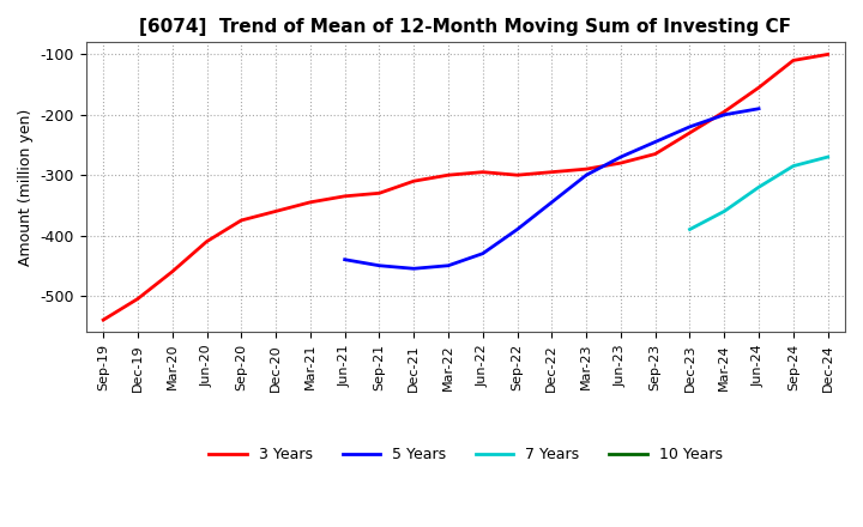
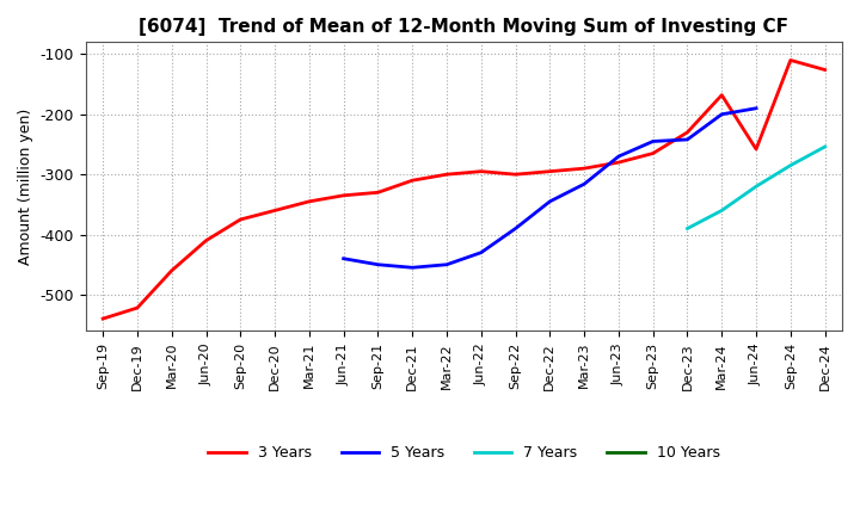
3 Years/Dec-19: -505 -> -522
5 Years/Mar-23: -300 -> -316
5 Years/Dec-23: -220 -> -242
3 Years/Mar-24: -195 -> -168
3 Years/Jun-24: -155 -> -258
3 Years/Dec-24: -100 -> -126
7 Years/Dec-24: -270 -> -254
